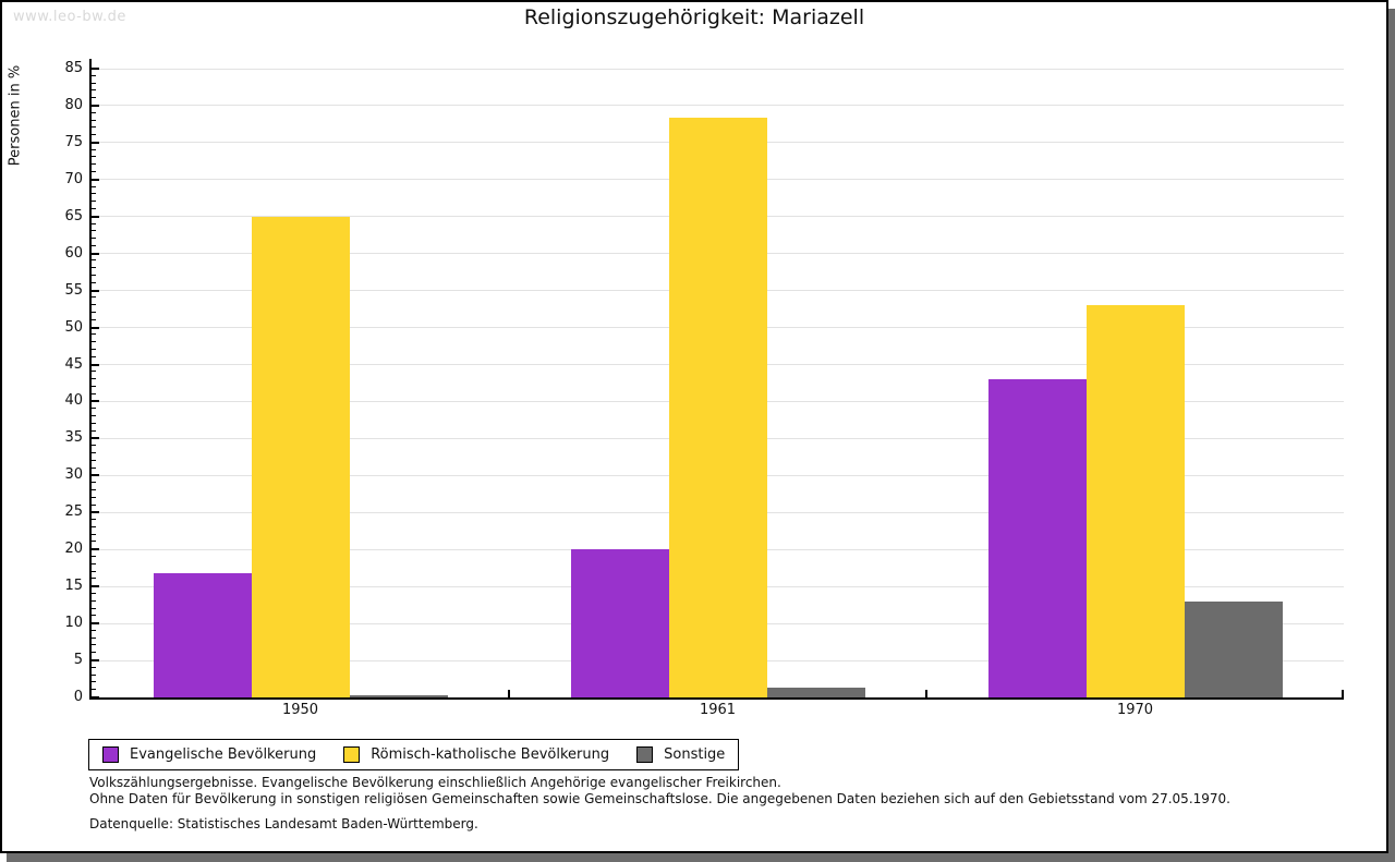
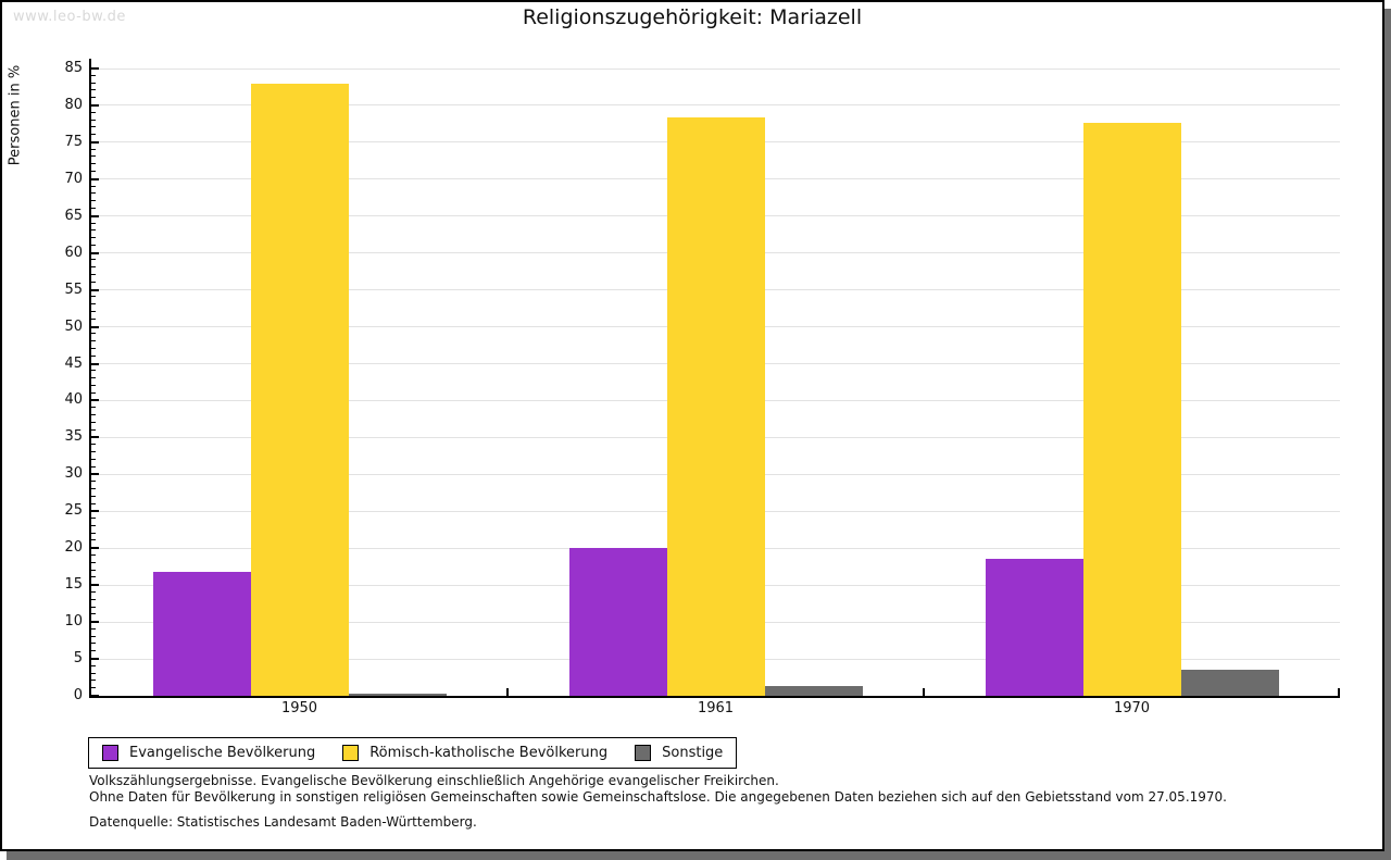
Römisch-katholische Bevölkerung/1950: 65 -> 83
Evangelische Bevölkerung/1970: 43 -> 19
Römisch-katholische Bevölkerung/1970: 53 -> 78
Sonstige/1970: 13 -> 4
